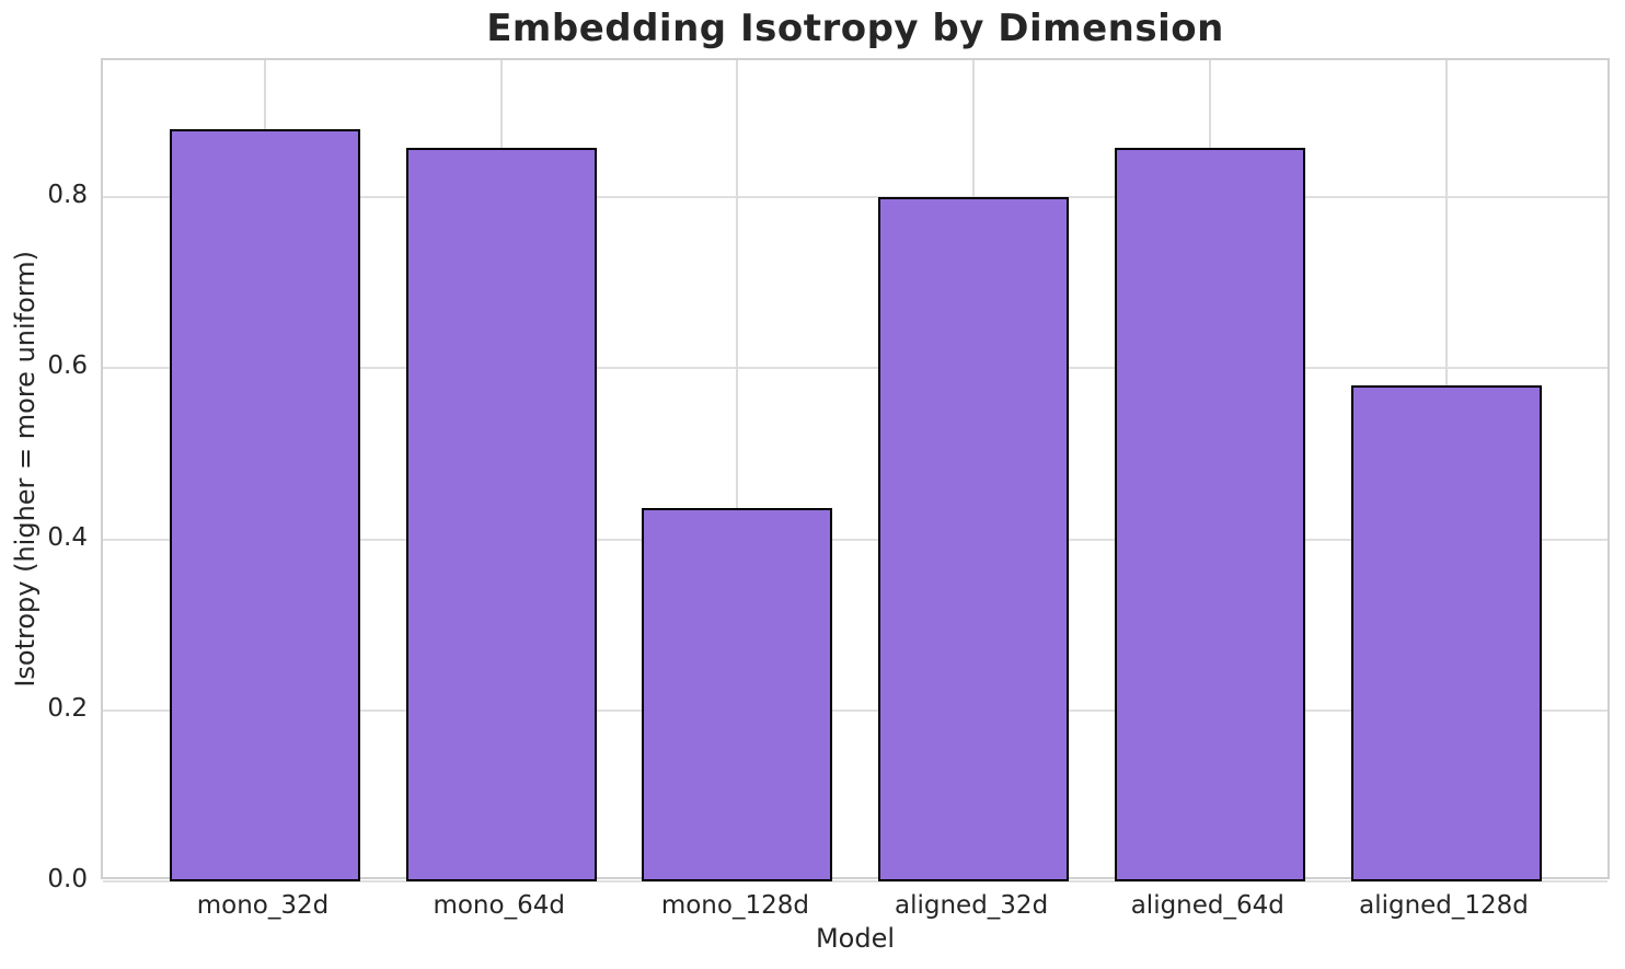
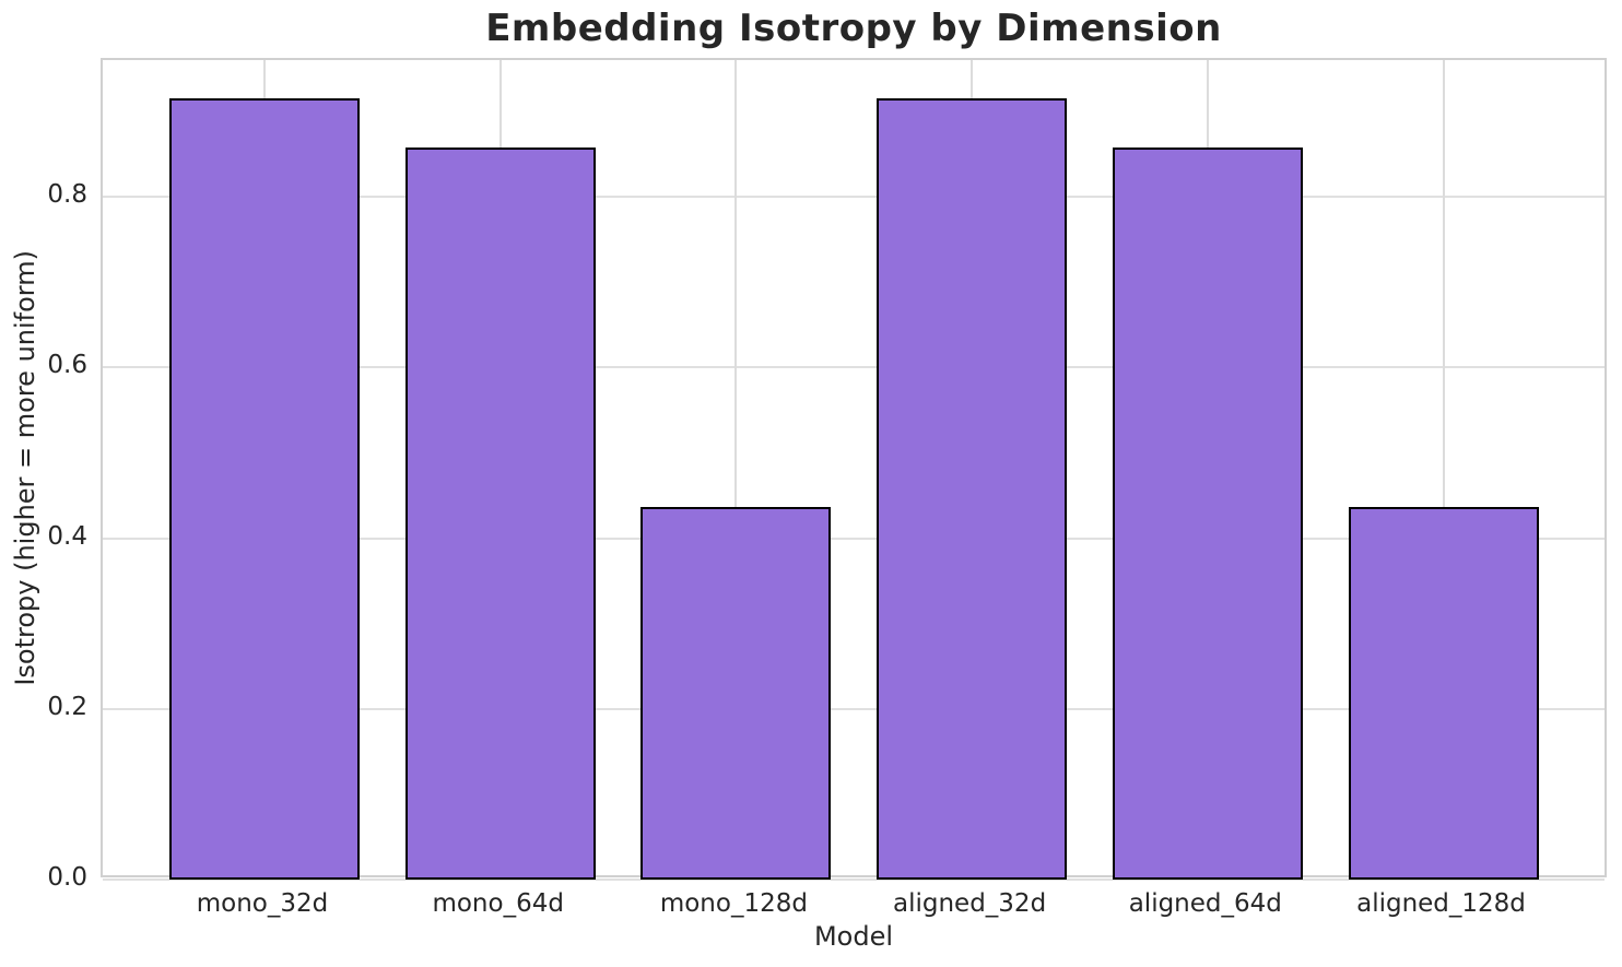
mono_32d: 0.88 -> 0.92
aligned_32d: 0.80 -> 0.92
aligned_128d: 0.58 -> 0.44
